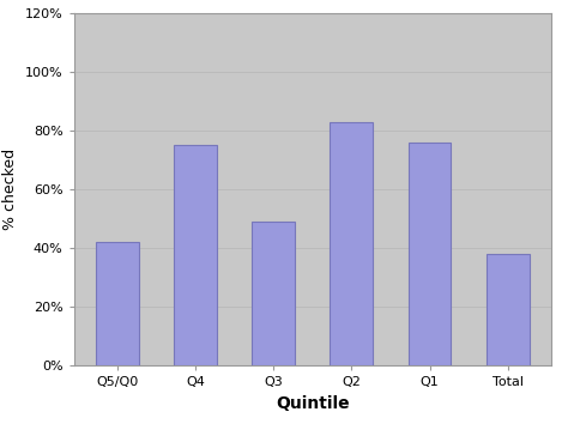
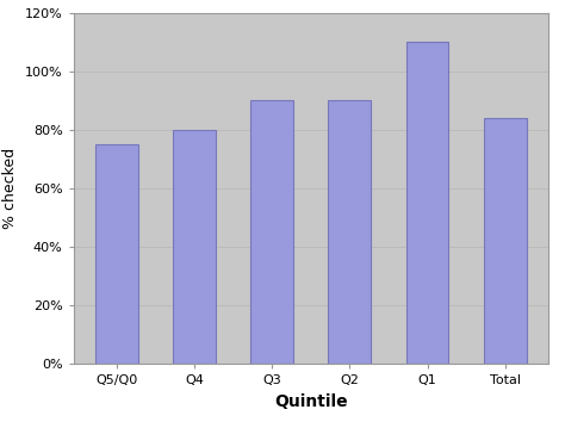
Q5/Q0: 42% -> 75%
Q4: 75% -> 80%
Q3: 49% -> 90%
Q2: 83% -> 90%
Q1: 76% -> 110%
Total: 38% -> 84%
